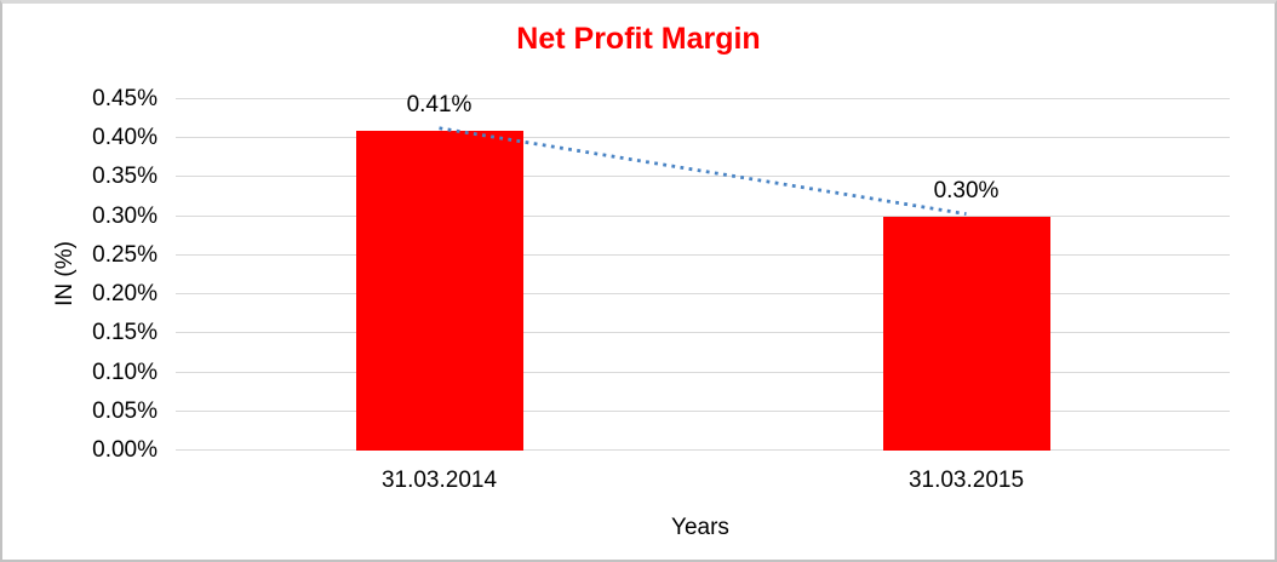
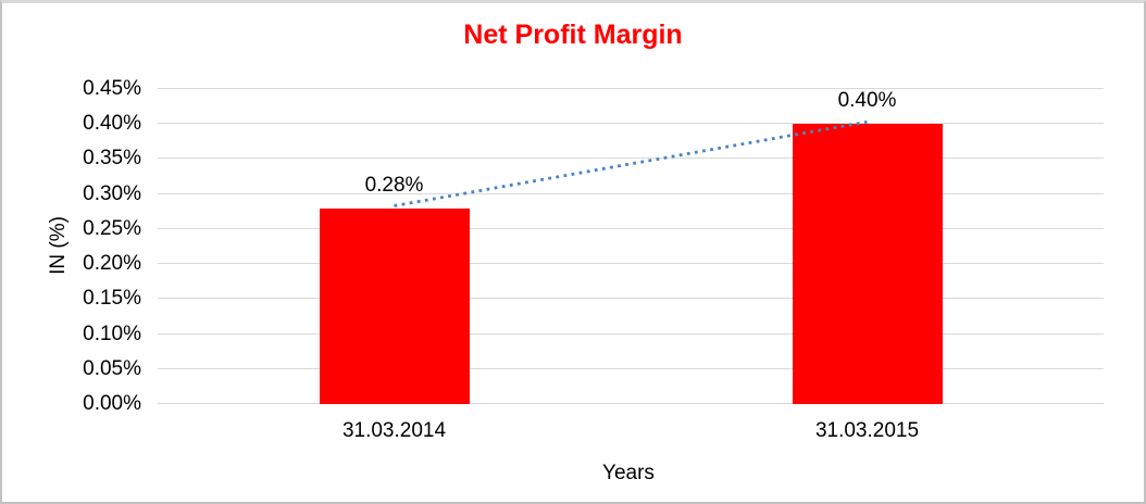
31.03.2014: 0.41% -> 0.28%
31.03.2015: 0.30% -> 0.40%
